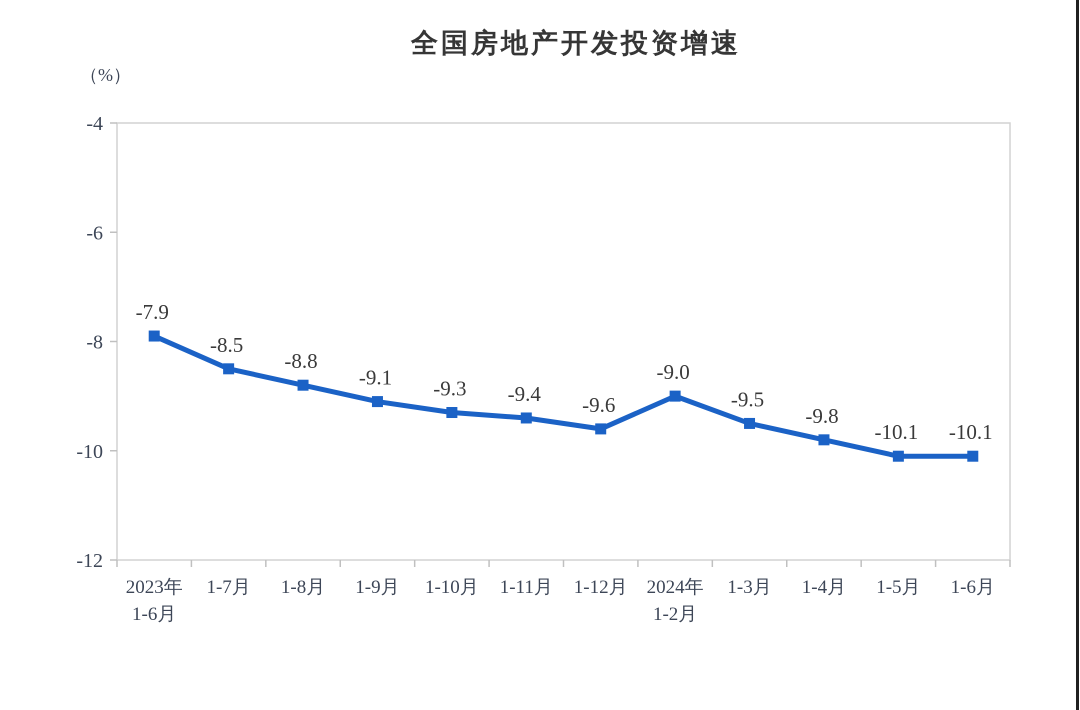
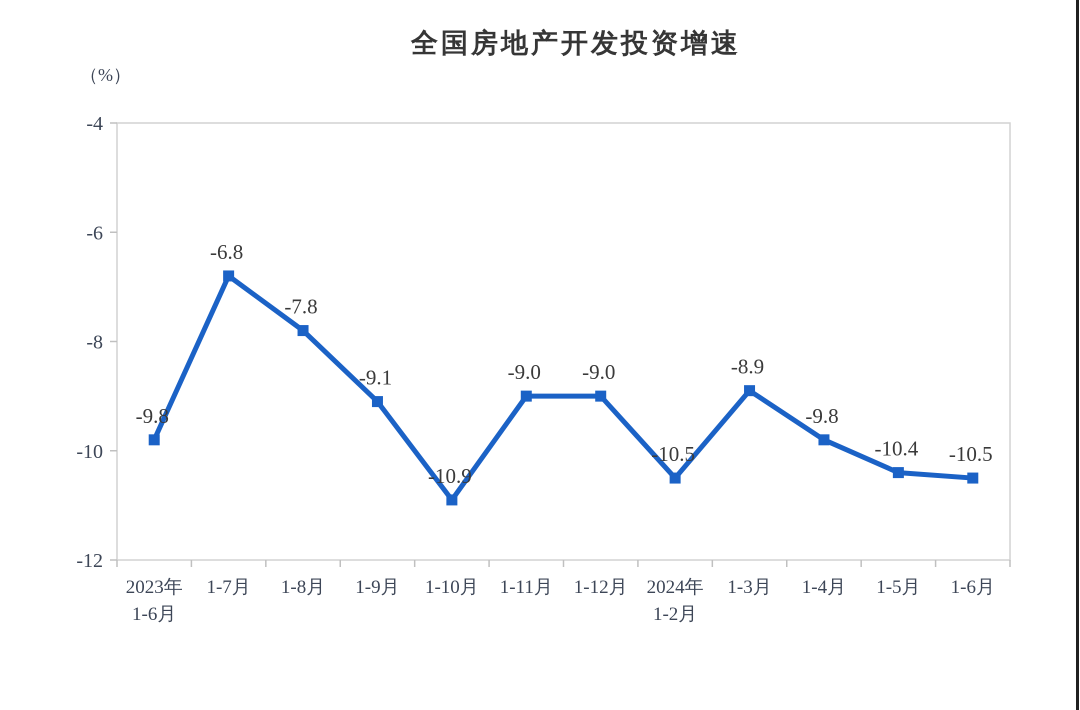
2023年 1-6月: -7.9 -> -9.8
1-7月: -8.5 -> -6.8
1-8月: -8.8 -> -7.8
1-10月: -9.3 -> -10.9
1-11月: -9.4 -> -9.0
1-12月: -9.6 -> -9.0
2024年 1-2月: -9.0 -> -10.5
1-3月: -9.5 -> -8.9
1-5月: -10.1 -> -10.4
1-6月: -10.1 -> -10.5
